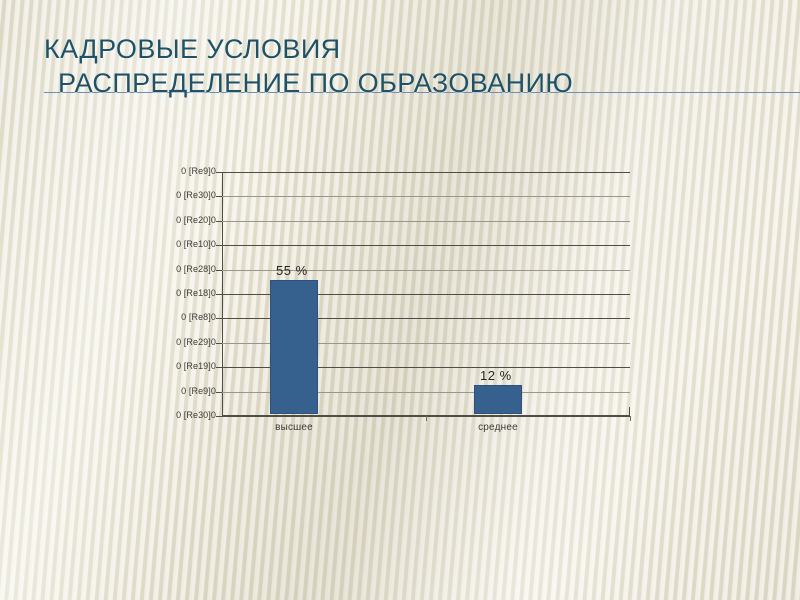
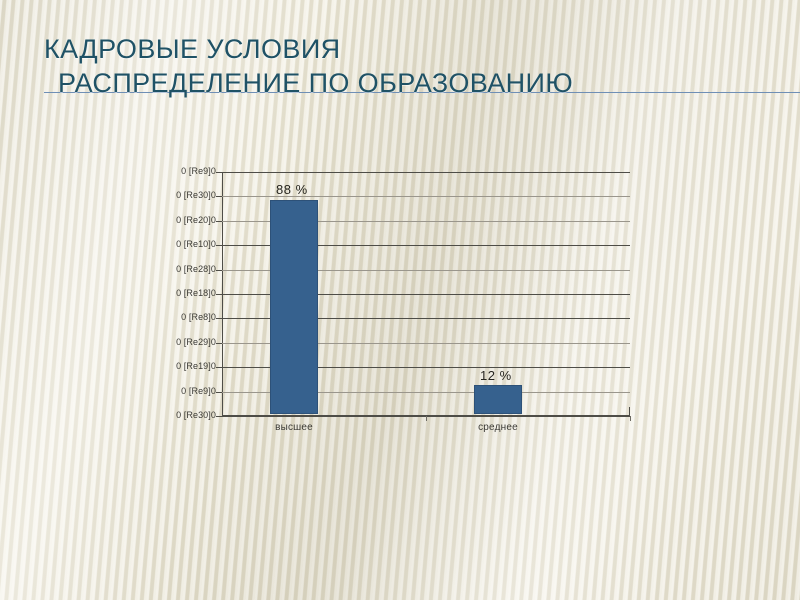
высшее: 55 -> 88
